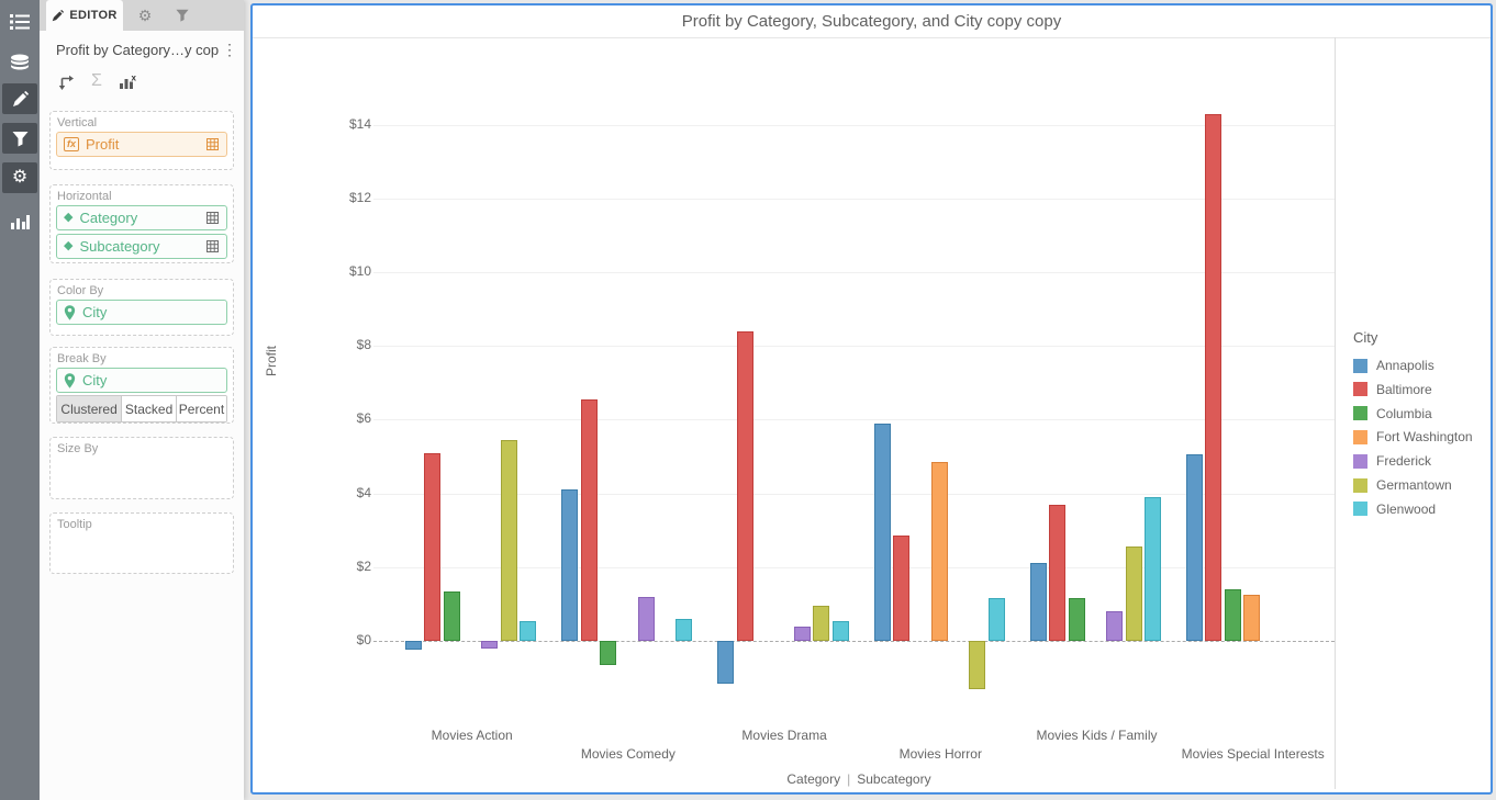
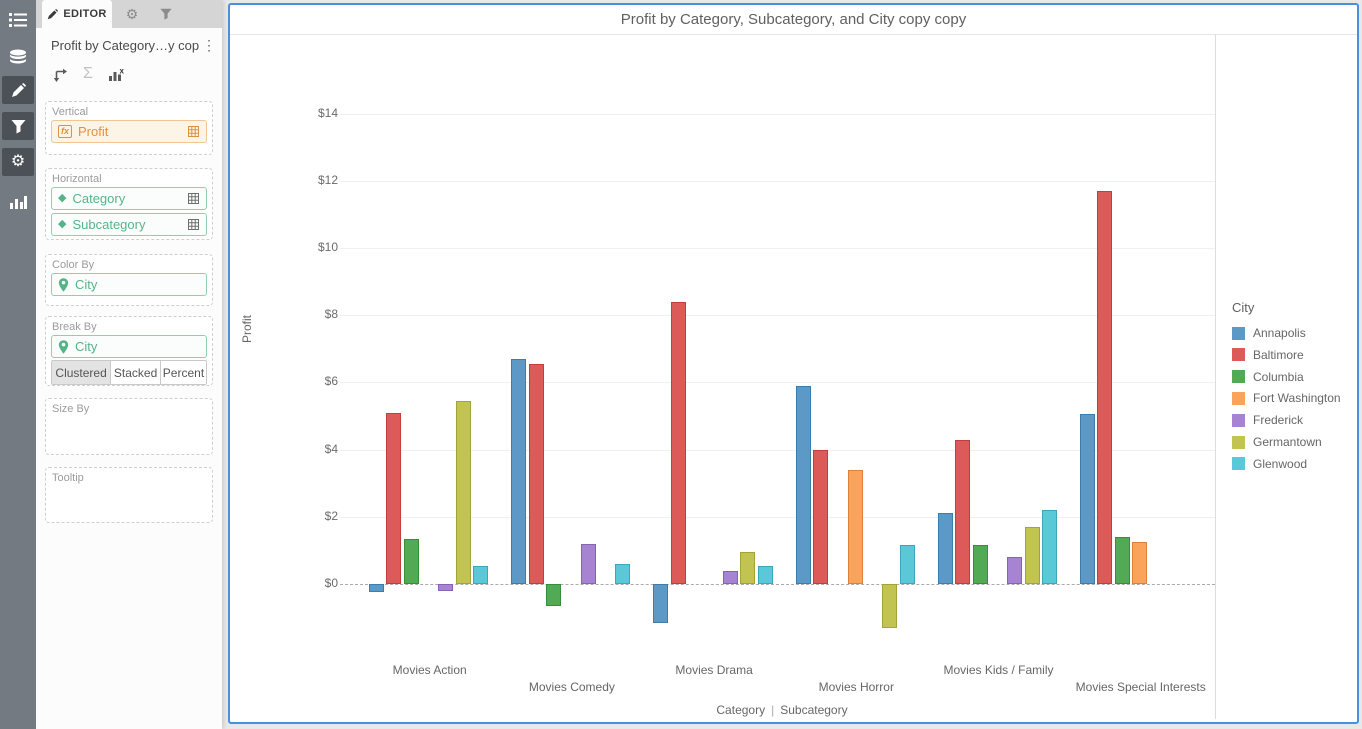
Annapolis/Movies Comedy: $4.1 -> $6.7
Baltimore/Movies Horror: $2.9 -> $4.0
Fort Washington/Movies Horror: $4.8 -> $3.4
Baltimore/Movies Kids / Family: $3.7 -> $4.3
Germantown/Movies Kids / Family: $2.5 -> $1.7
Glenwood/Movies Kids / Family: $3.9 -> $2.2
Baltimore/Movies Special Interests: $14.3 -> $11.7
